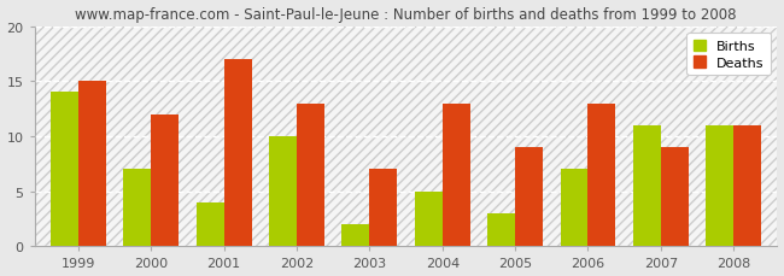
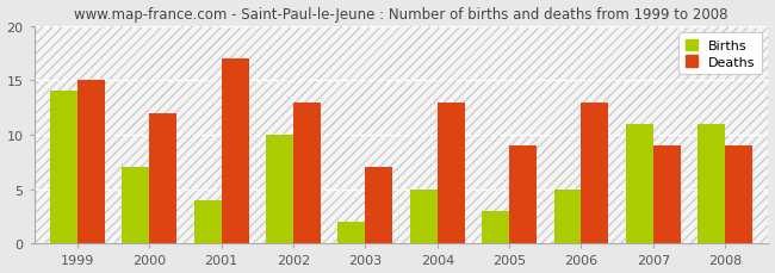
Births/2006: 7 -> 5
Deaths/2008: 11 -> 9
